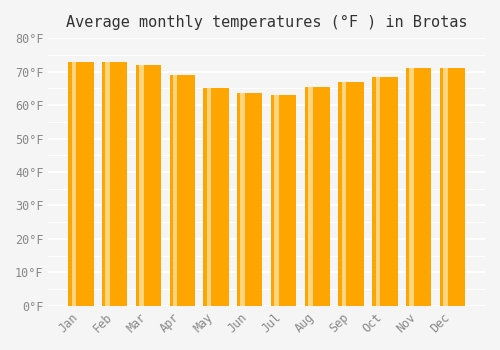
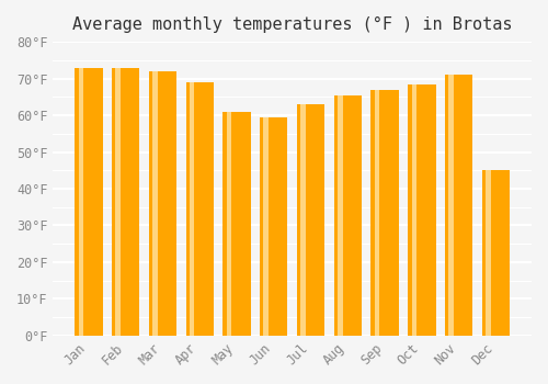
May: 65.0°F -> 61.0°F
Jun: 63.5°F -> 59.5°F
Dec: 71.0°F -> 45.0°F
